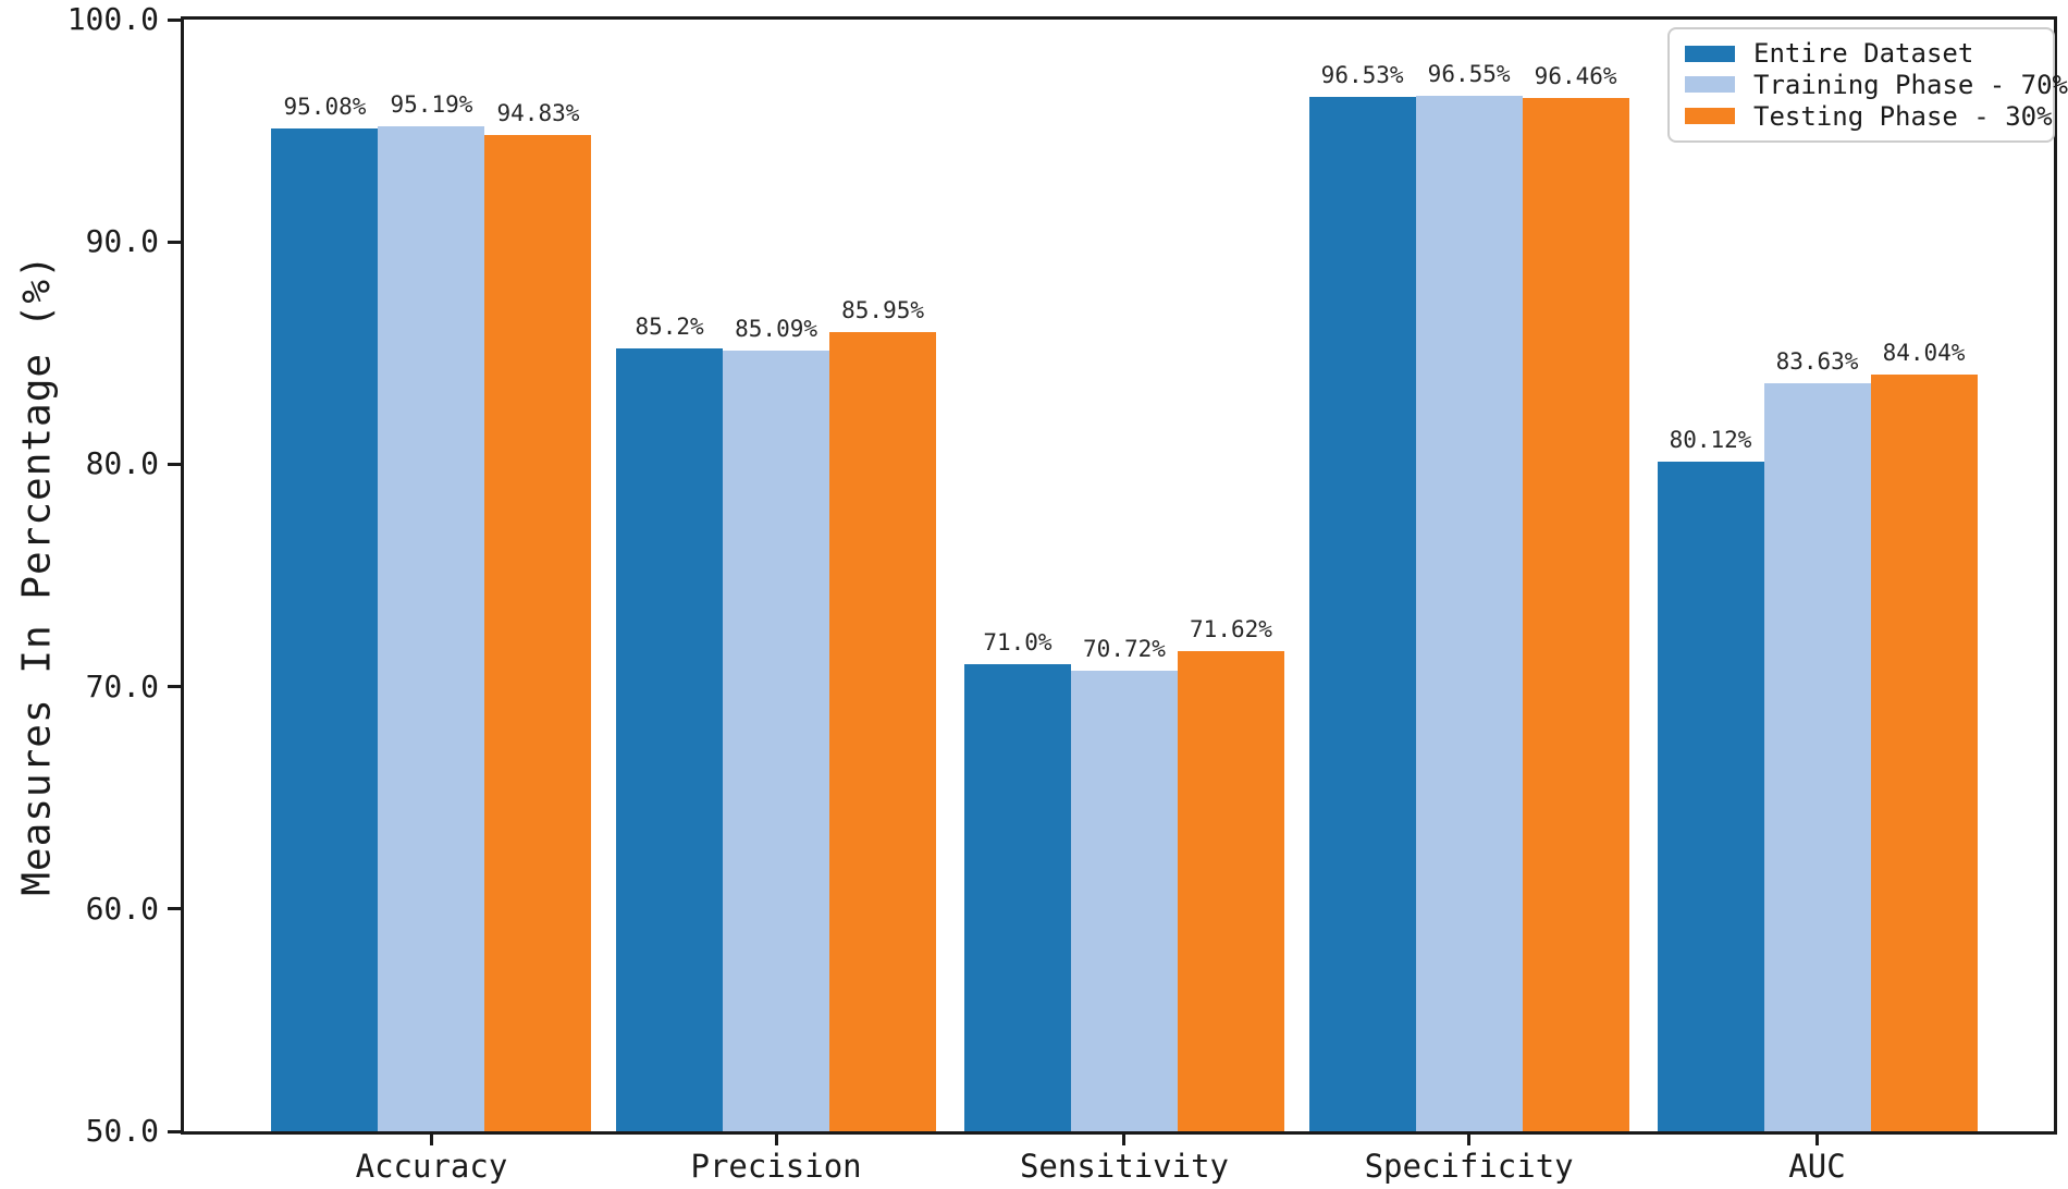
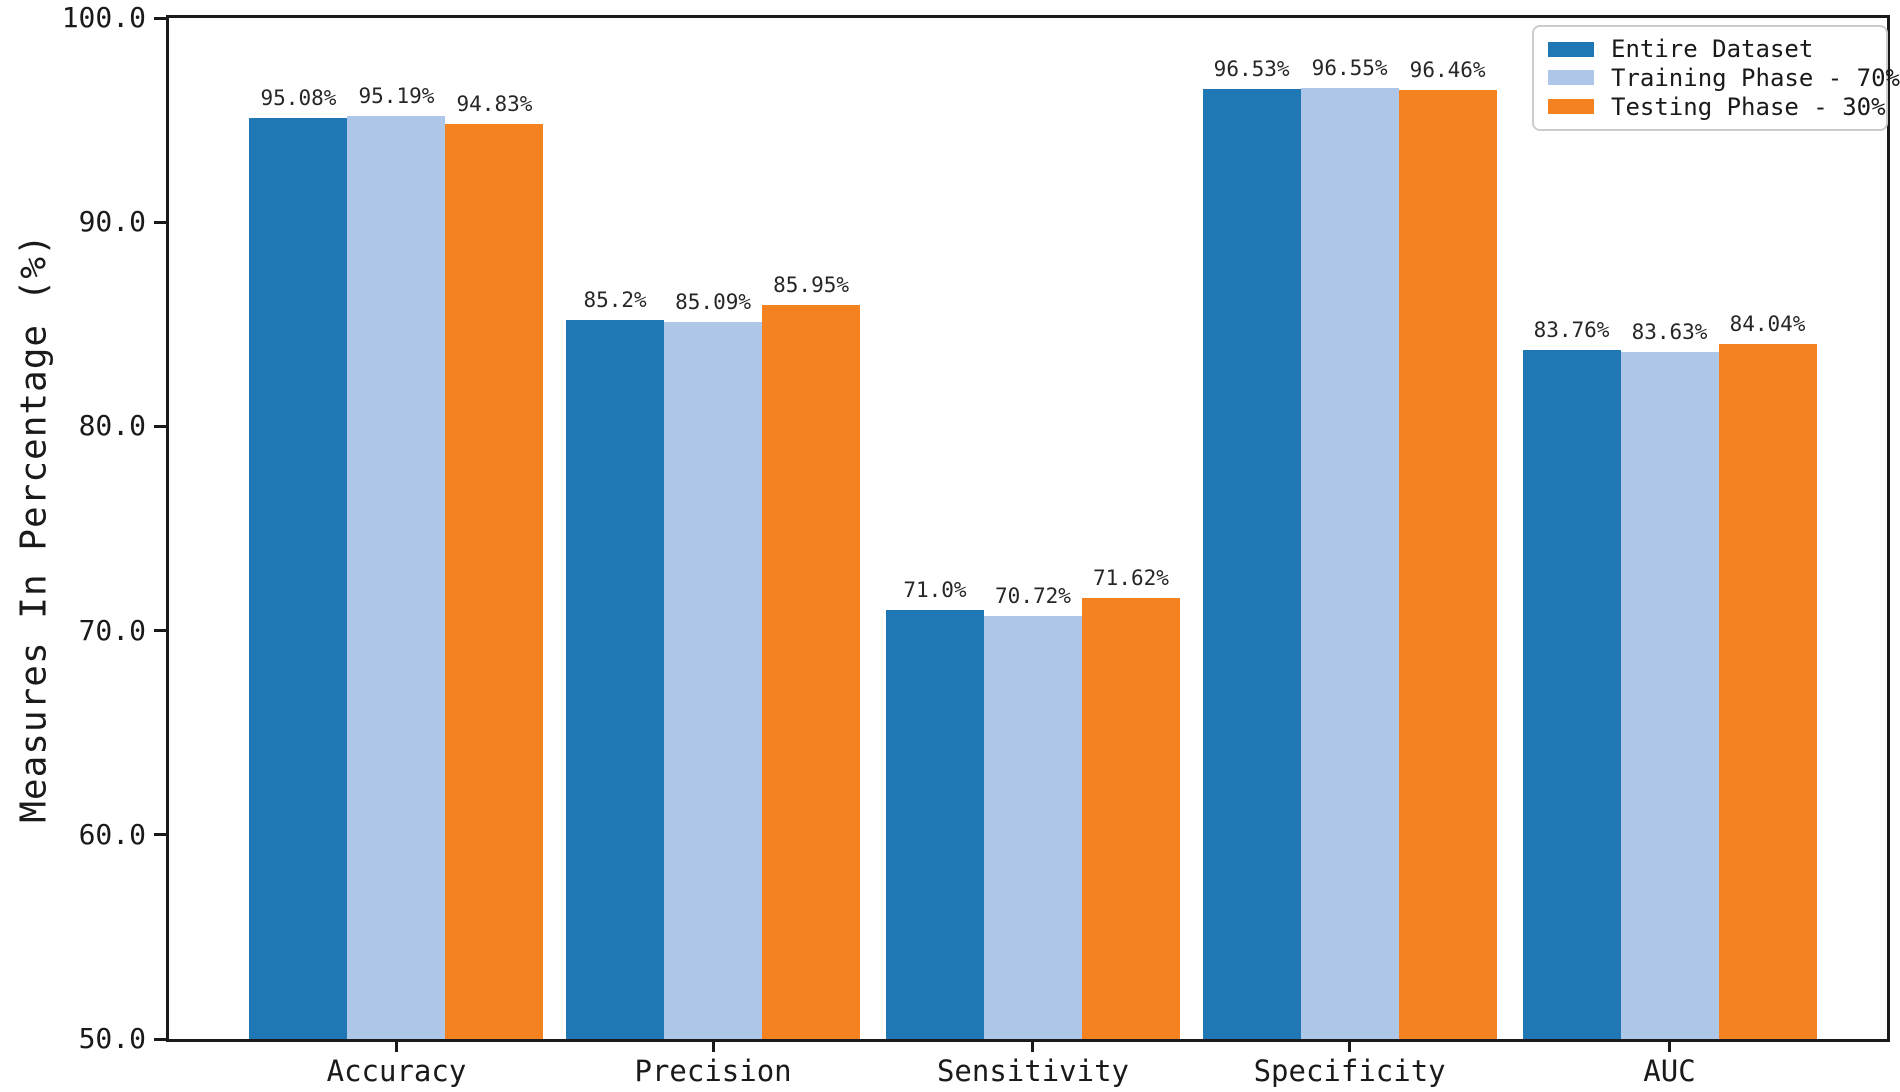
Entire Dataset/AUC: 80.12% -> 83.76%
